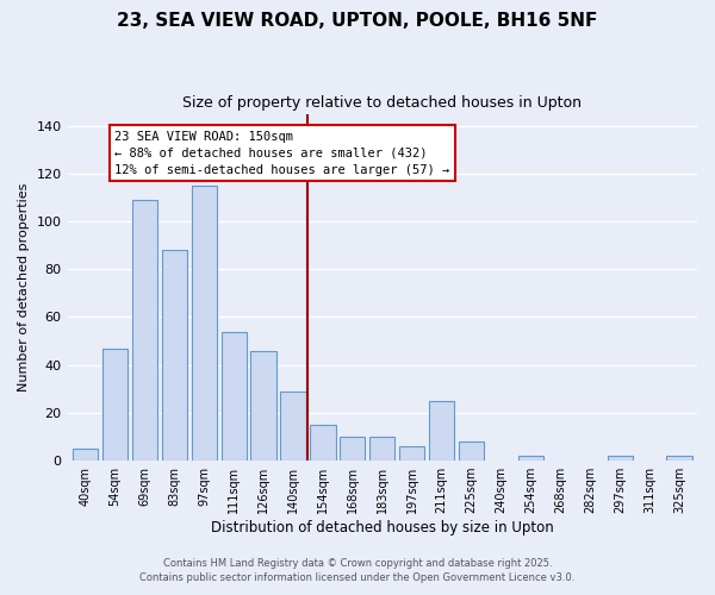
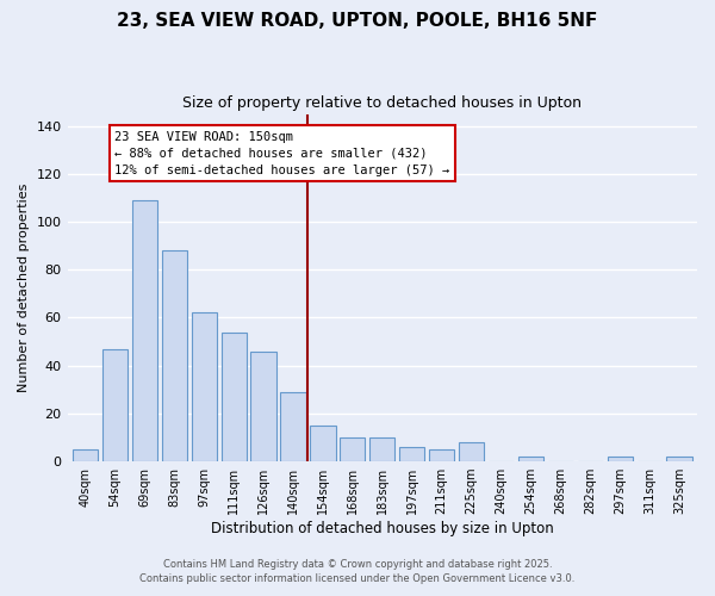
97sqm: 115 -> 62
211sqm: 25 -> 5
